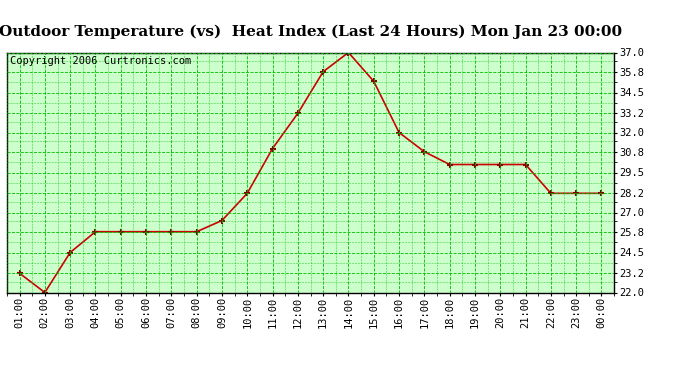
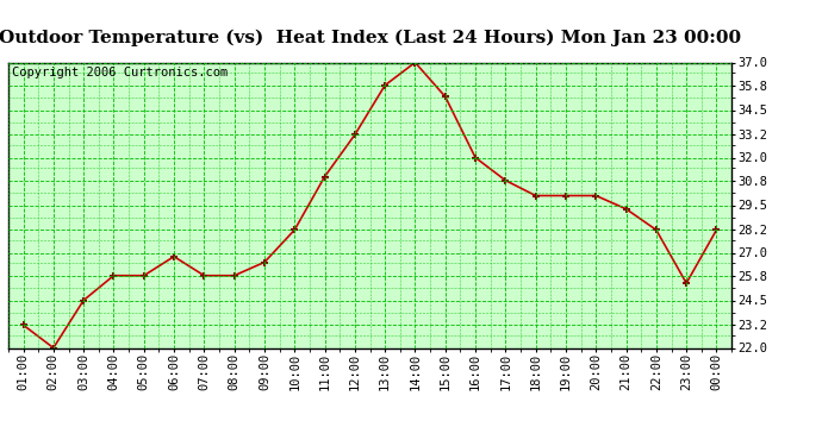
06:00: 25.8 -> 26.8
21:00: 30.0 -> 29.3
23:00: 28.2 -> 25.4
